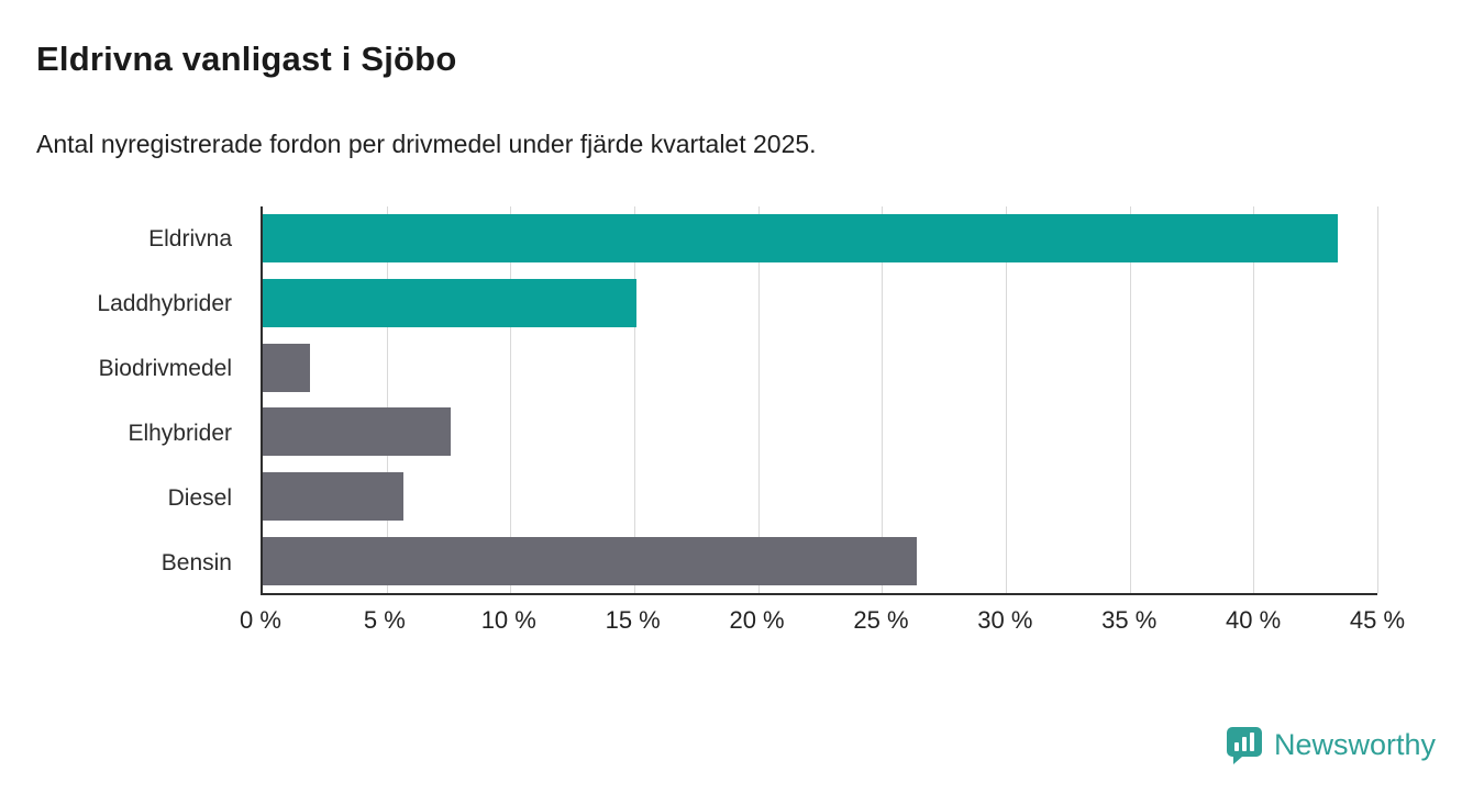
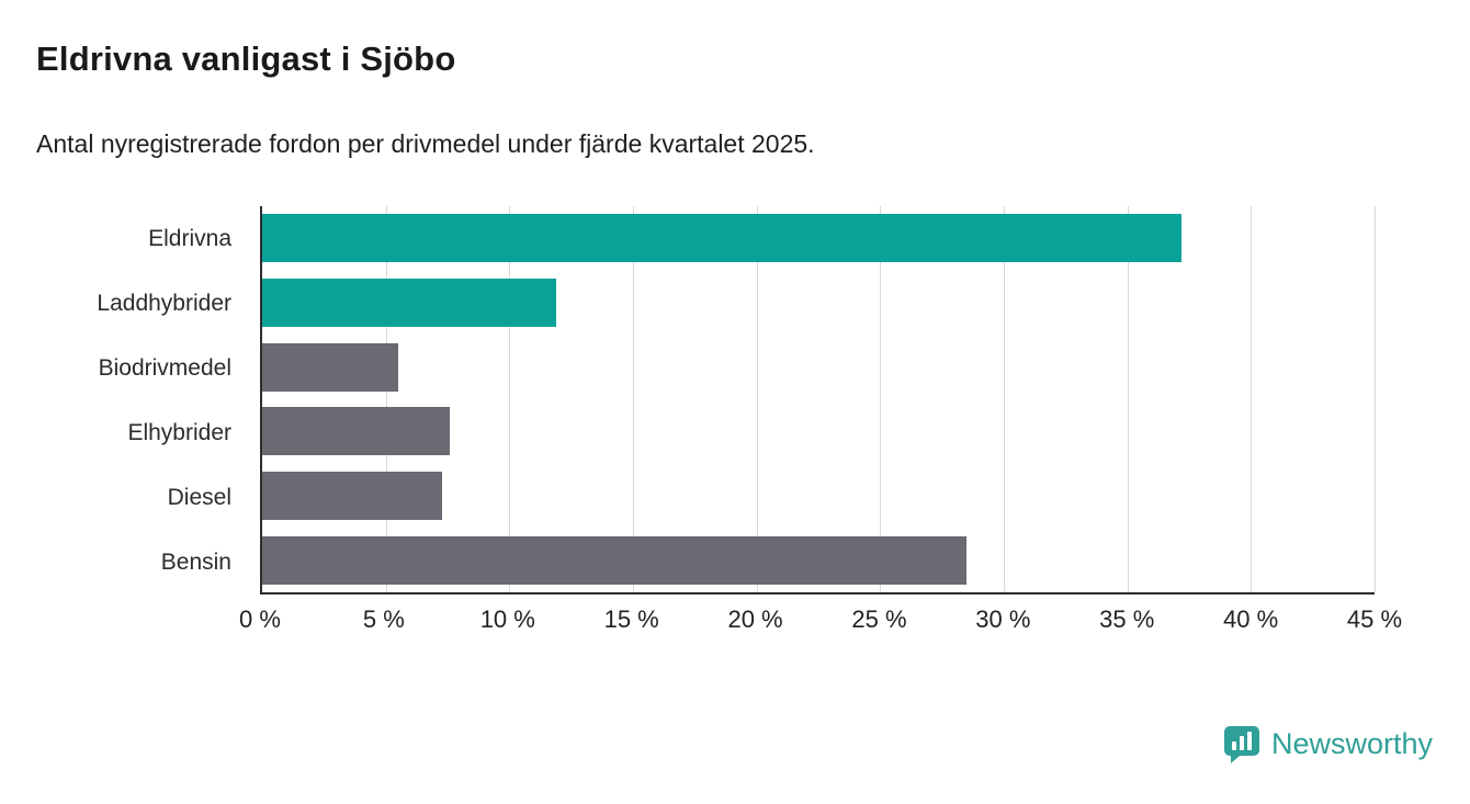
Eldrivna: 43.4% -> 37.2%
Laddhybrider: 15.1% -> 11.9%
Biodrivmedel: 1.9% -> 5.5%
Diesel: 5.7% -> 7.3%
Bensin: 26.4% -> 28.5%
